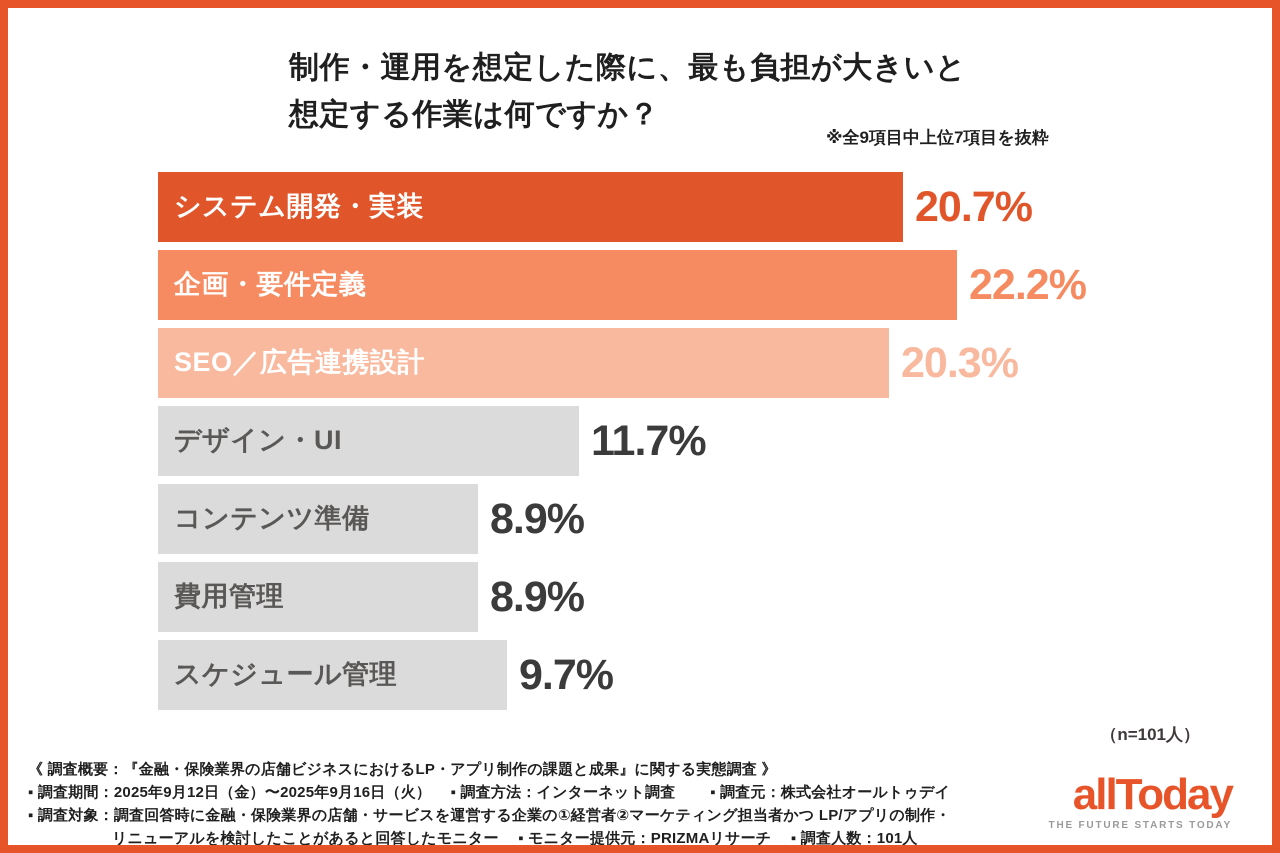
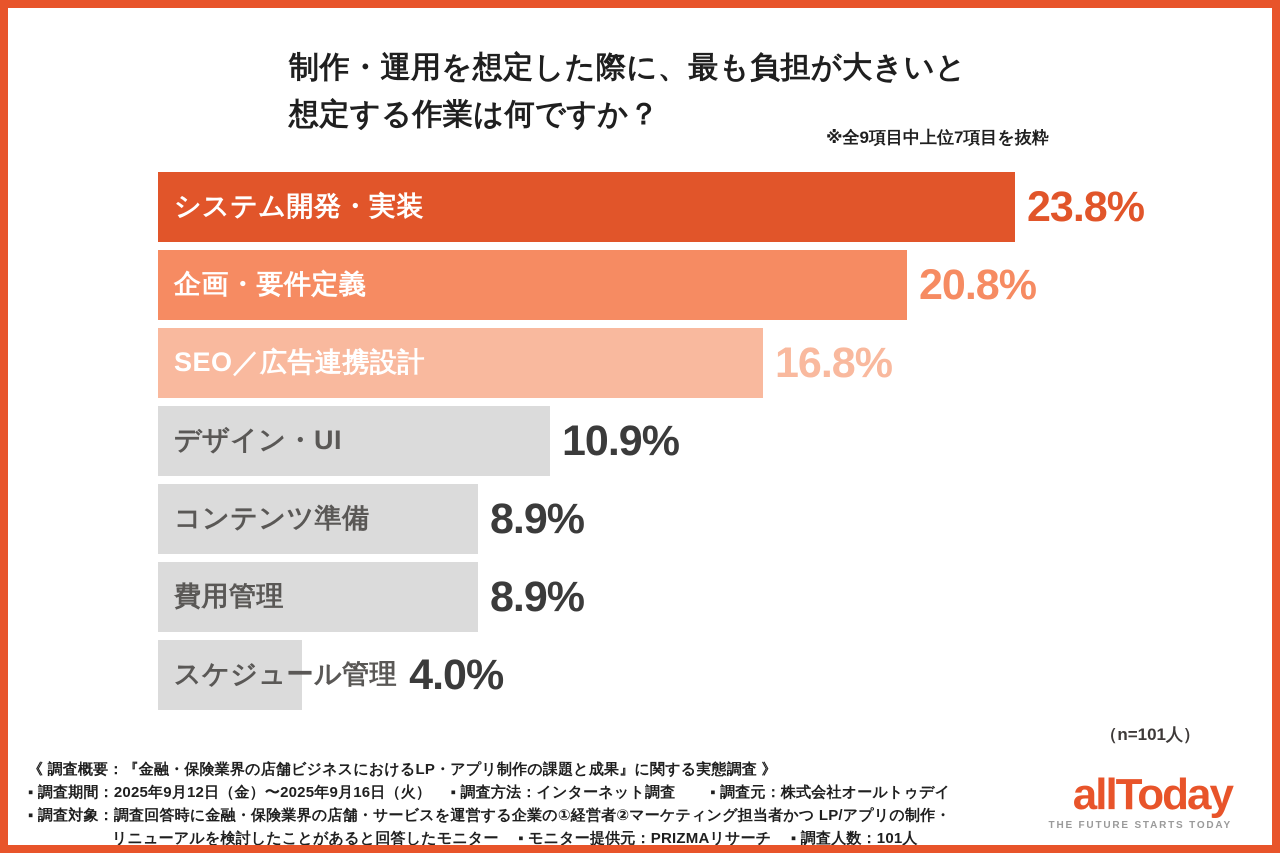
システム開発・実装: 20.7% -> 23.8%
企画・要件定義: 22.2% -> 20.8%
SEO／広告連携設計: 20.3% -> 16.8%
デザイン・UI: 11.7% -> 10.9%
スケジュール管理: 9.7% -> 4.0%
